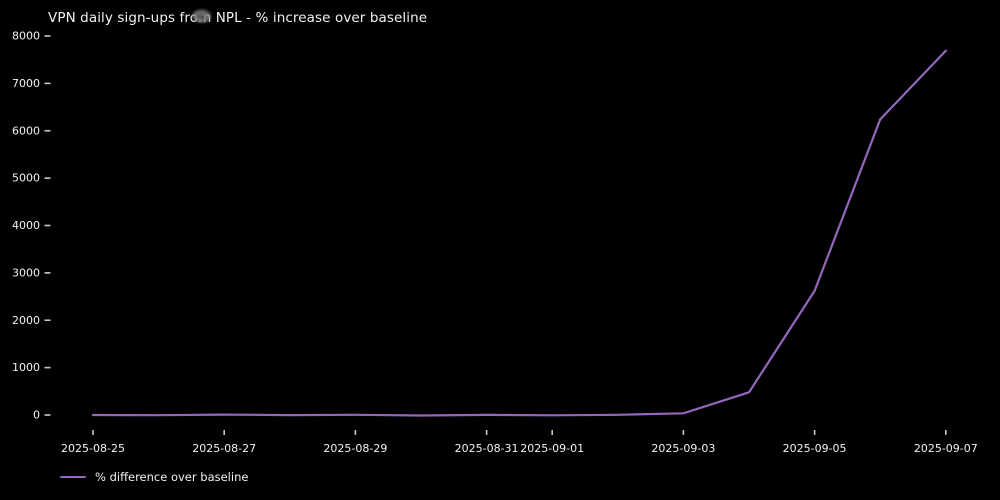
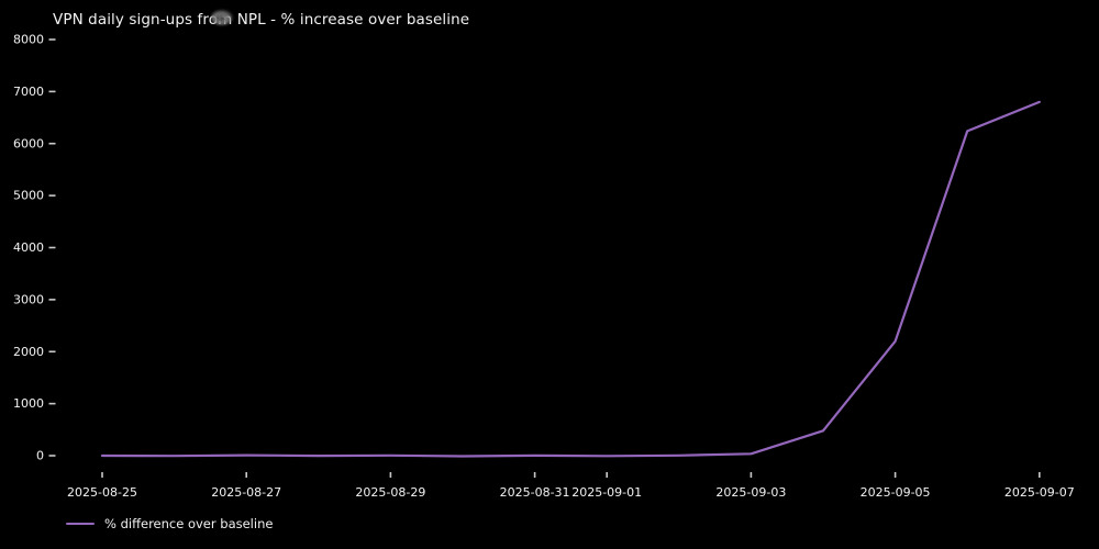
2025-09-05: 2600 -> 2200
2025-09-07: 7700 -> 6800
